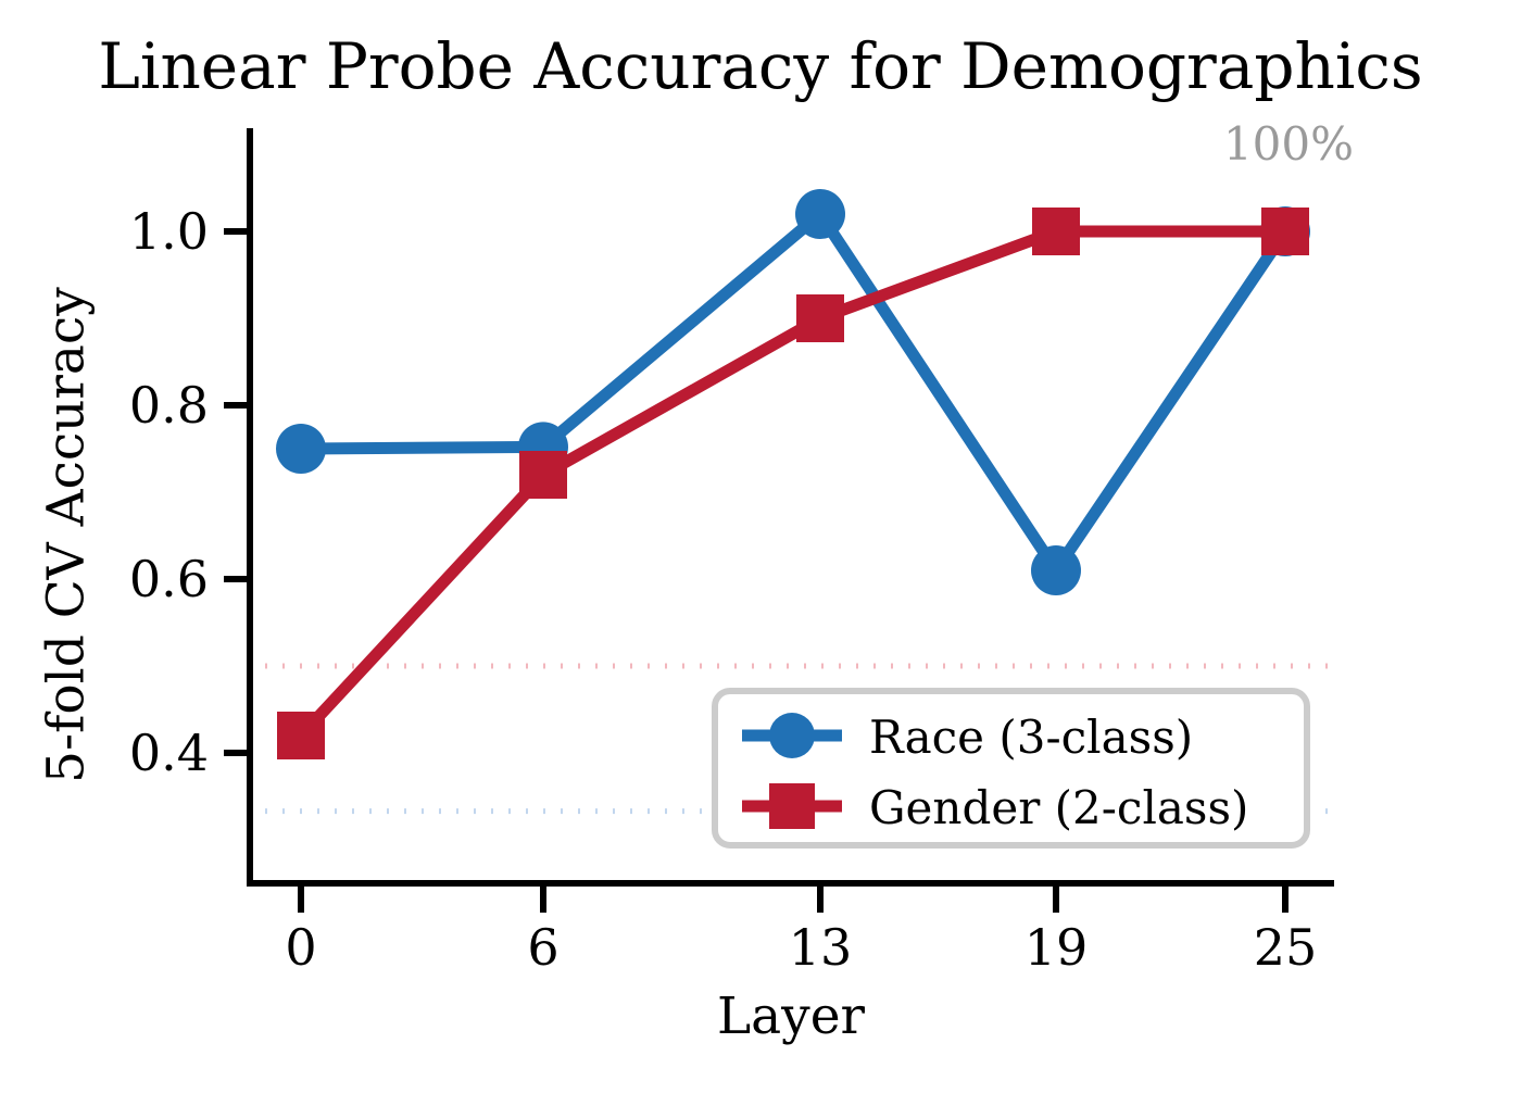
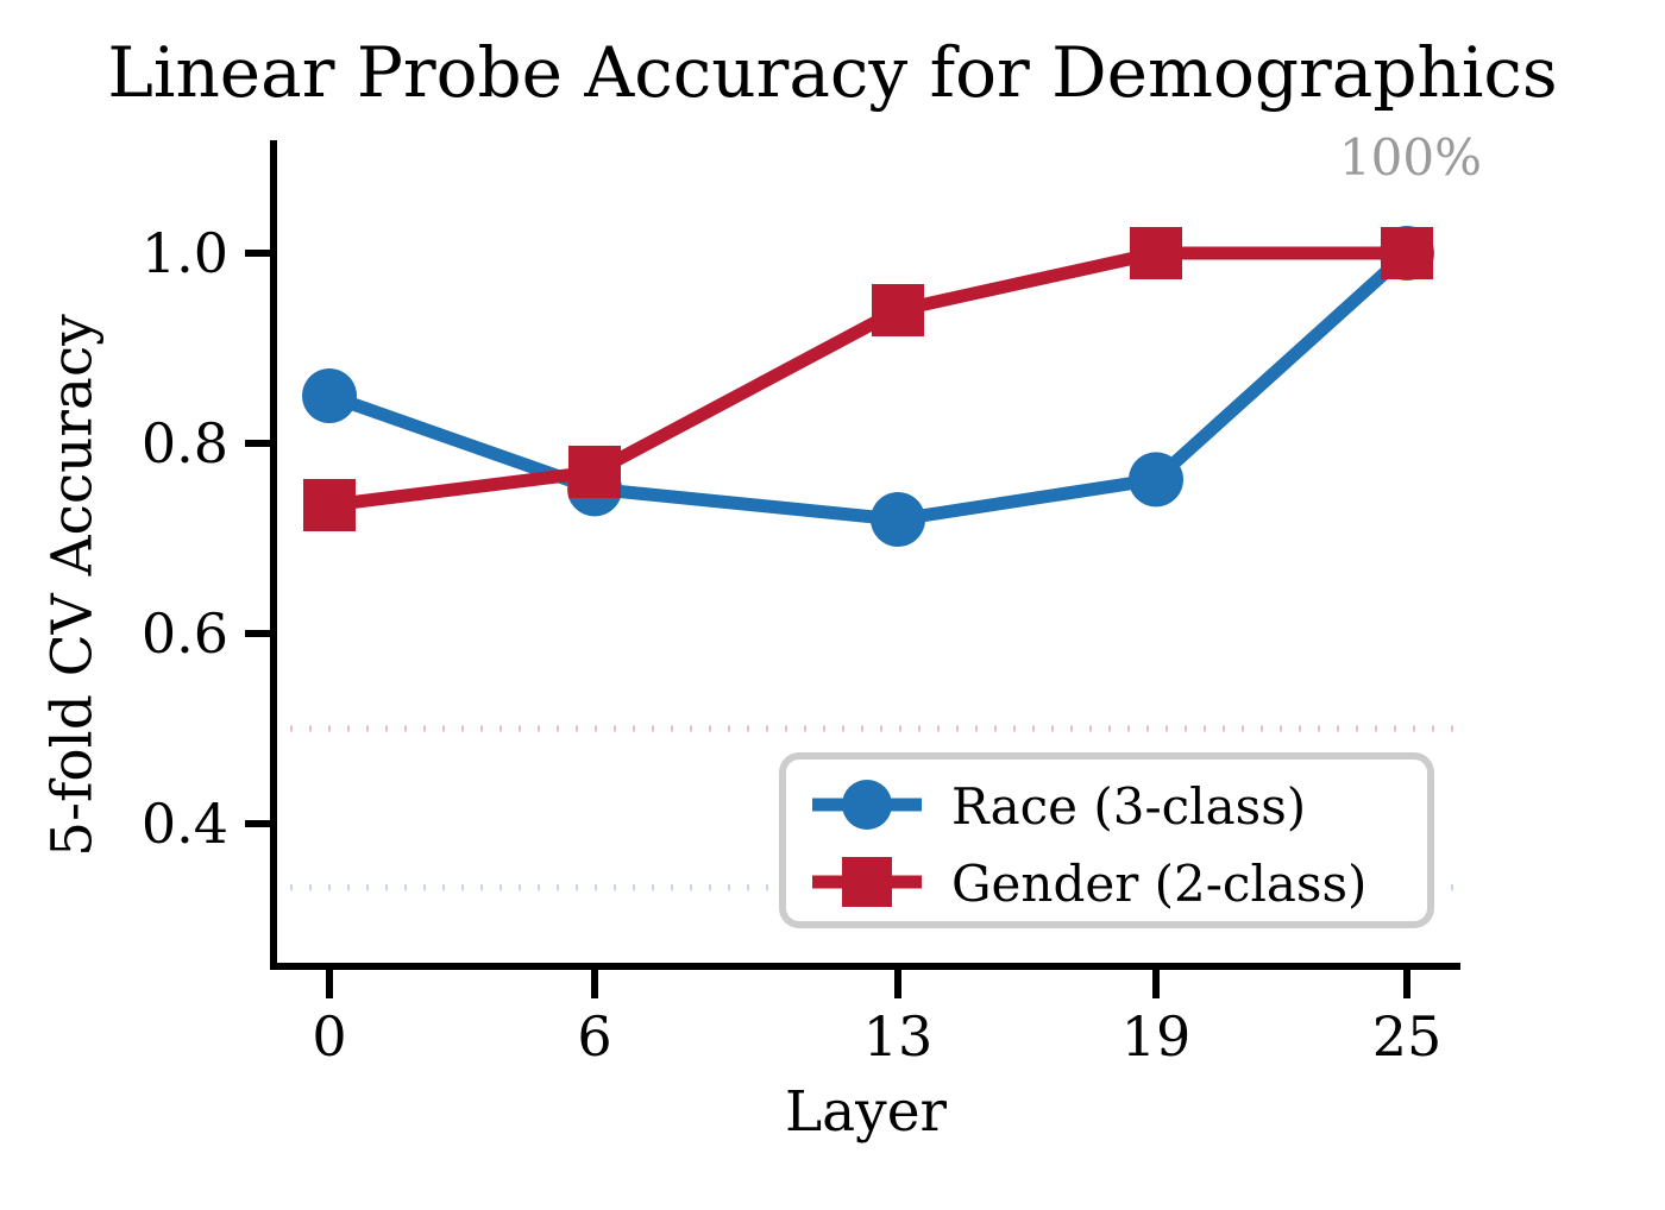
Race (3-class)/0: 0.75 -> 0.85
Gender (2-class)/0: 0.42 -> 0.73
Gender (2-class)/6: 0.72 -> 0.77
Race (3-class)/13: 1.02 -> 0.72
Gender (2-class)/13: 0.90 -> 0.94
Race (3-class)/19: 0.61 -> 0.76
